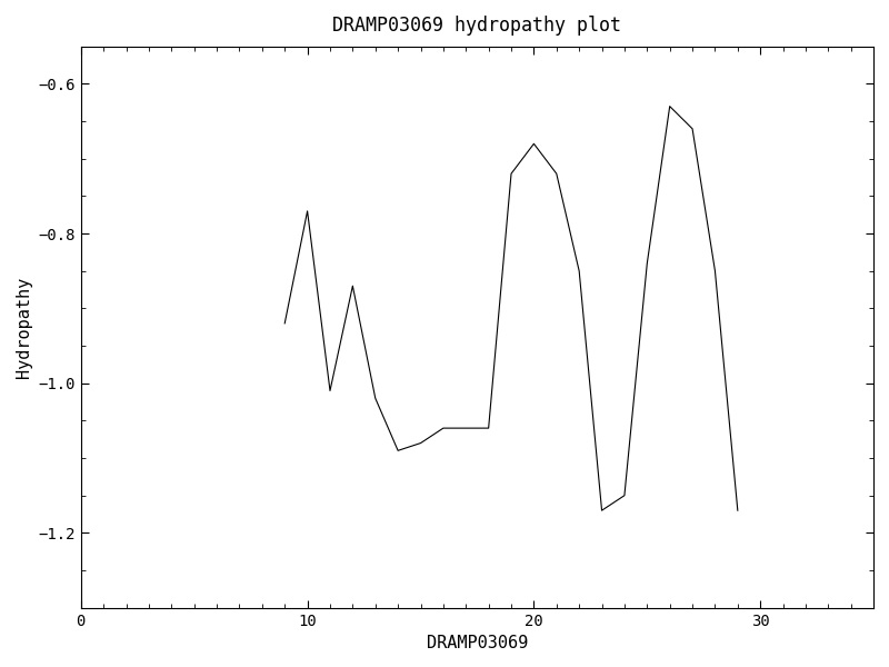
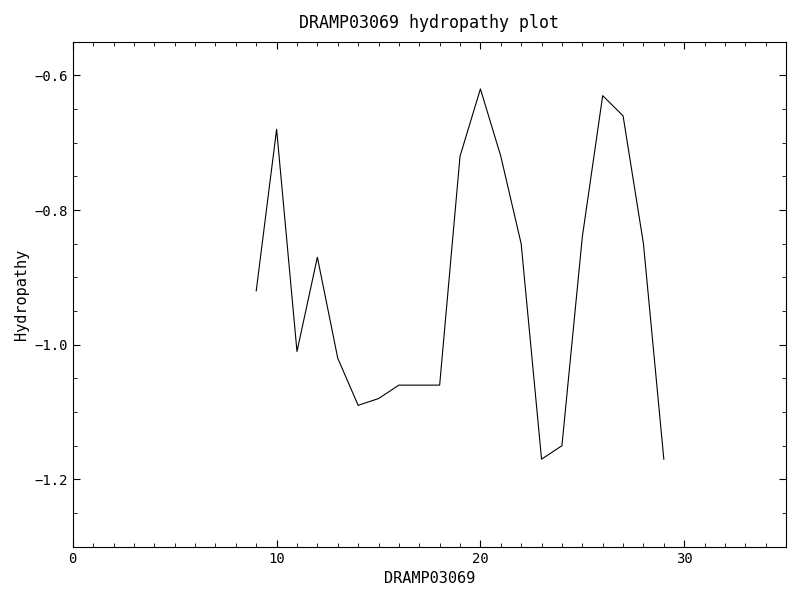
10: -0.77 -> -0.68
20: -0.68 -> -0.62
